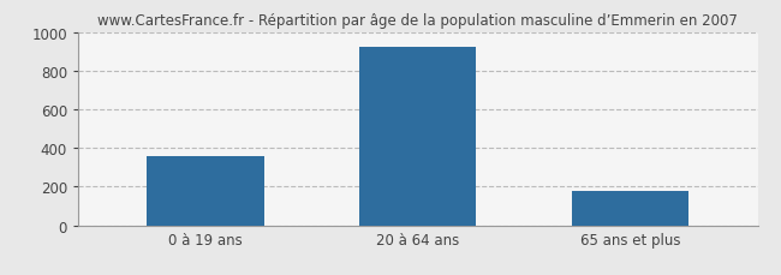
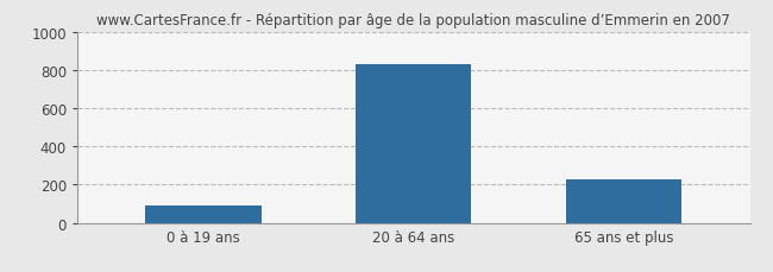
0 à 19 ans: 360 -> 90
20 à 64 ans: 920 -> 830
65 ans et plus: 180 -> 230
